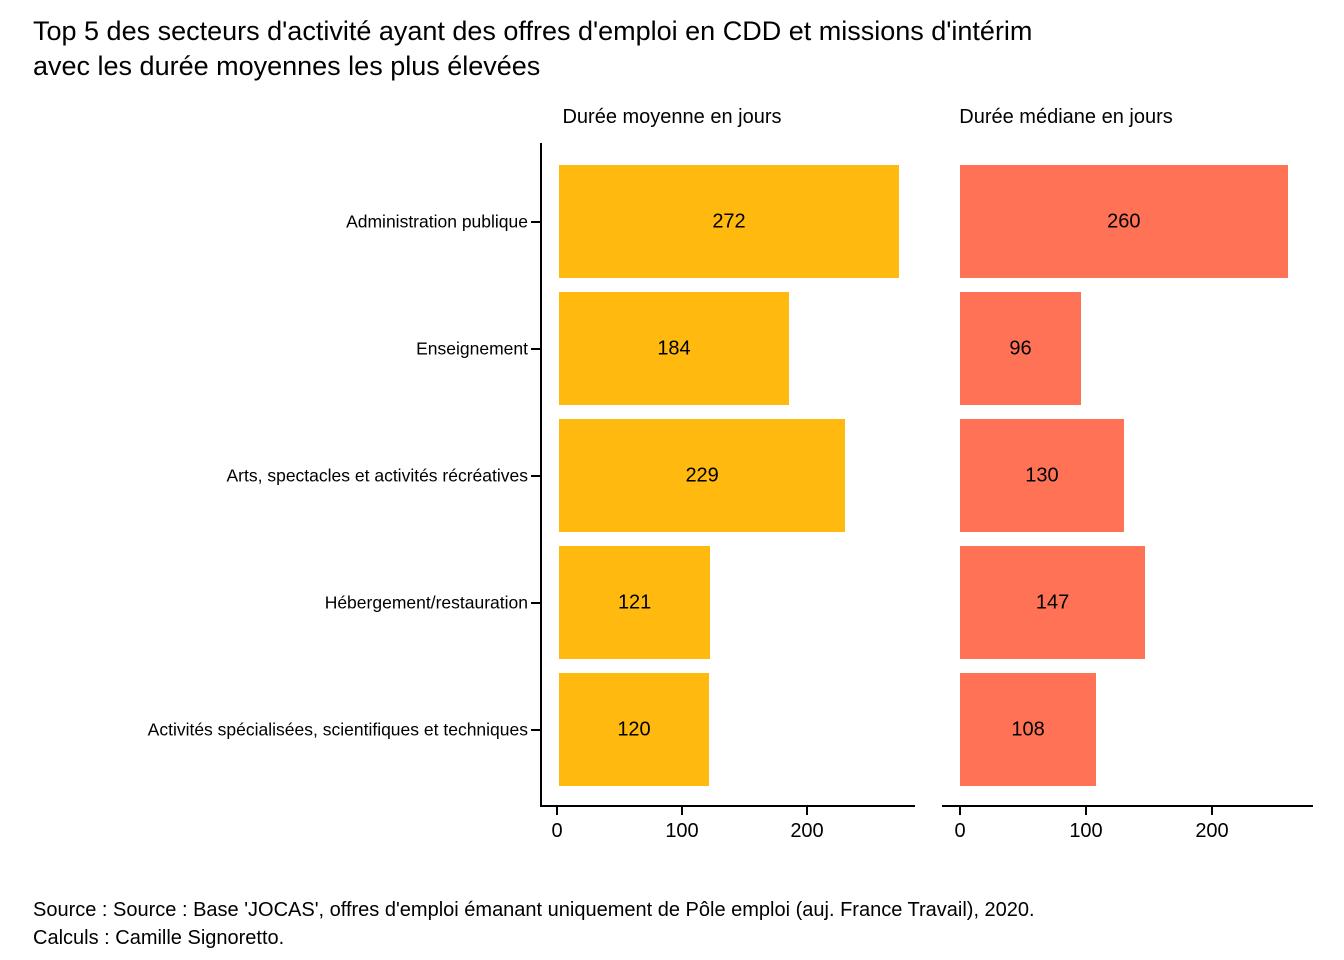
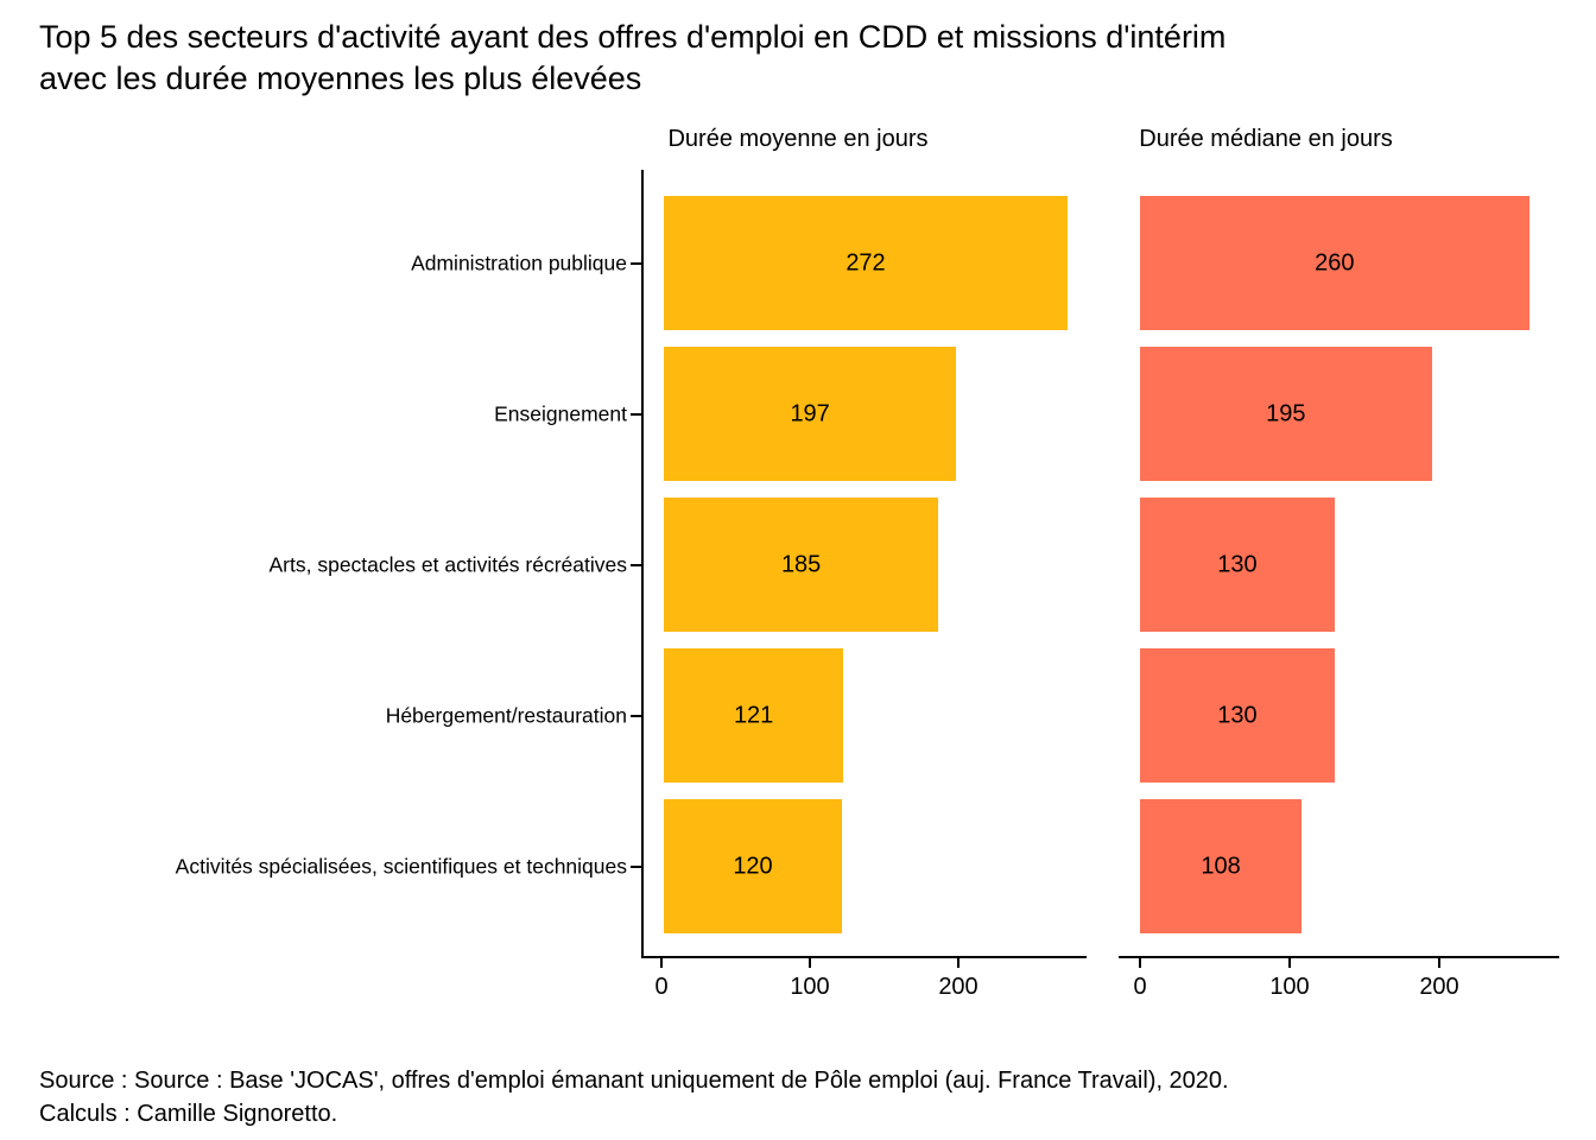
Durée moyenne en jours/Enseignement: 184 -> 197
Durée médiane en jours/Enseignement: 96 -> 195
Durée moyenne en jours/Arts, spectacles et activités récréatives: 229 -> 185
Durée médiane en jours/Hébergement/restauration: 147 -> 130
